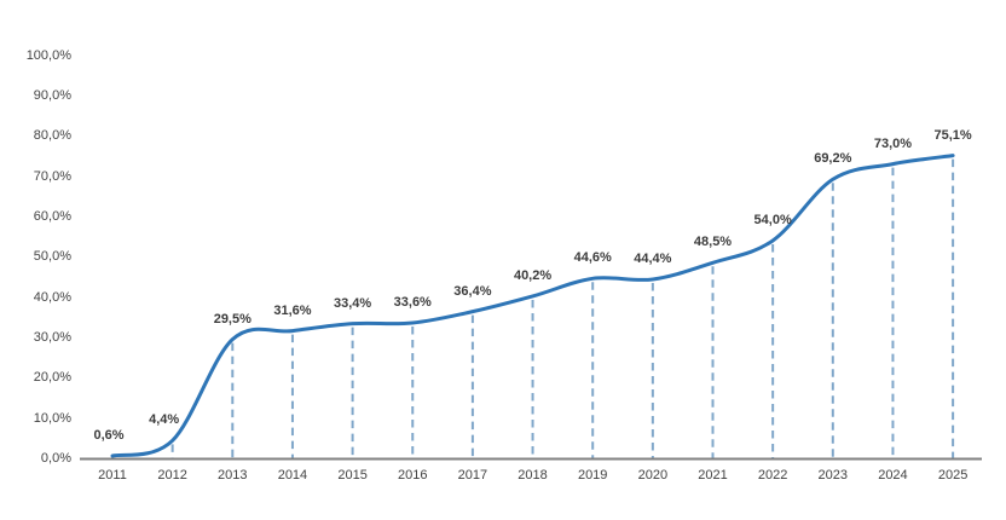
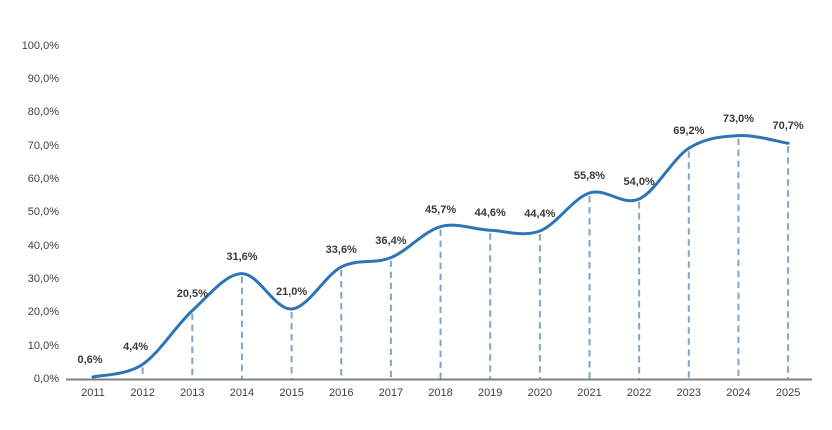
2013: 29,5% -> 20,5%
2015: 33,4% -> 21,0%
2018: 40,2% -> 45,7%
2021: 48,5% -> 55,8%
2025: 75,1% -> 70,7%
